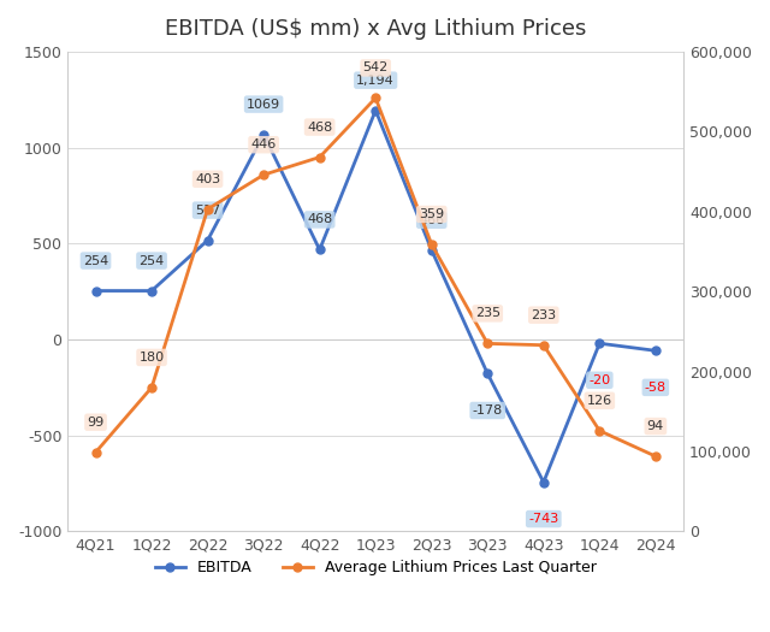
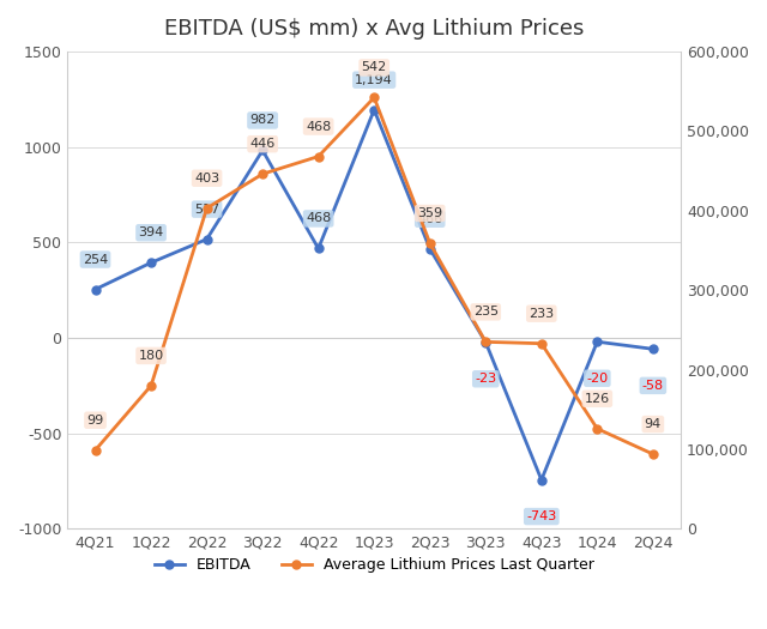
EBITDA/1Q22: 254 -> 394
EBITDA/3Q22: 1069 -> 982
EBITDA/3Q23: -178 -> -23
